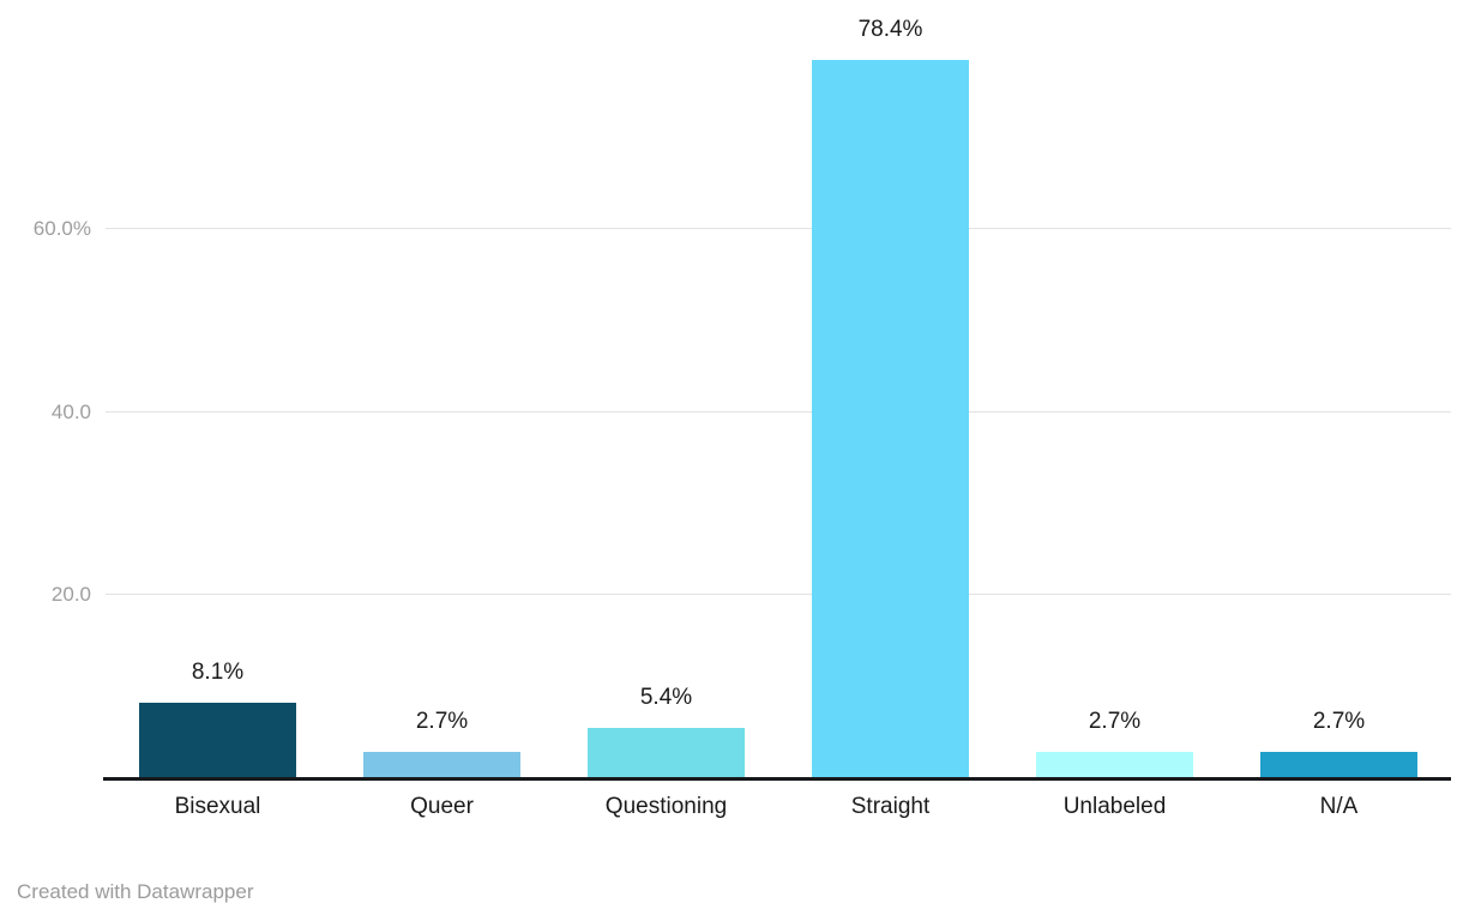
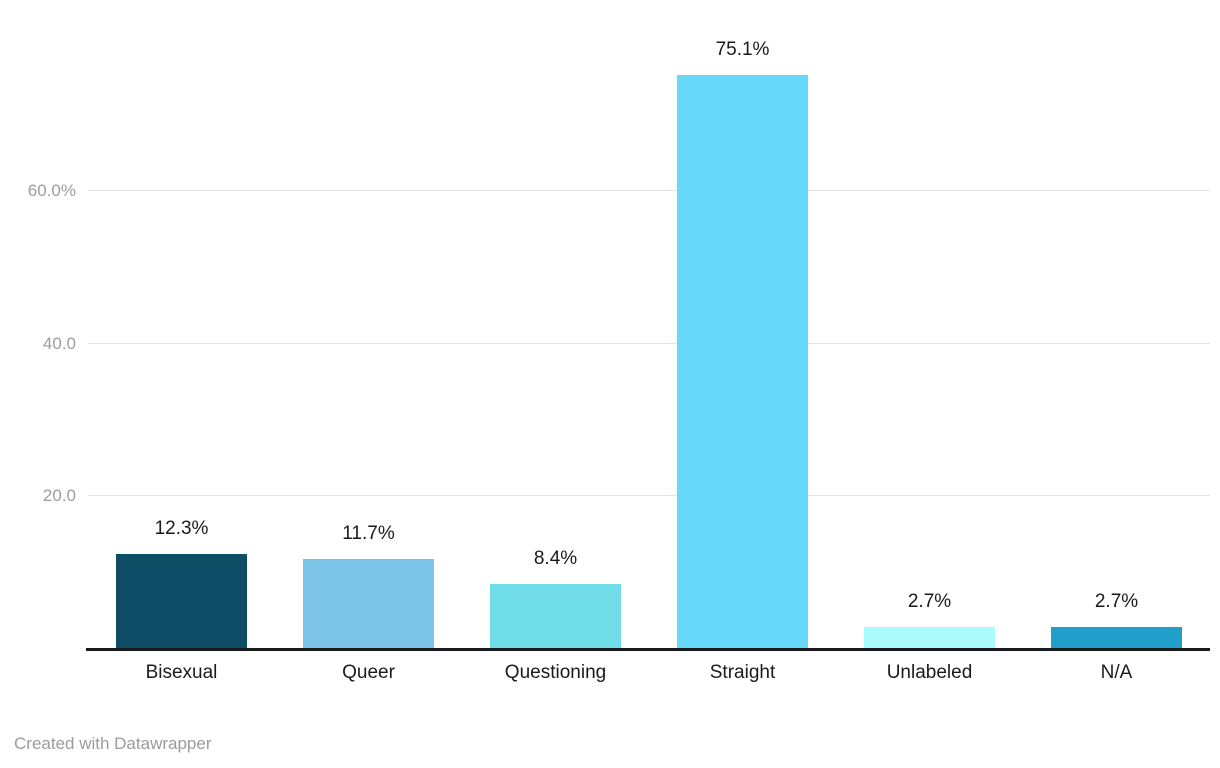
Bisexual: 8.1% -> 12.3%
Queer: 2.7% -> 11.7%
Questioning: 5.4% -> 8.4%
Straight: 78.4% -> 75.1%
